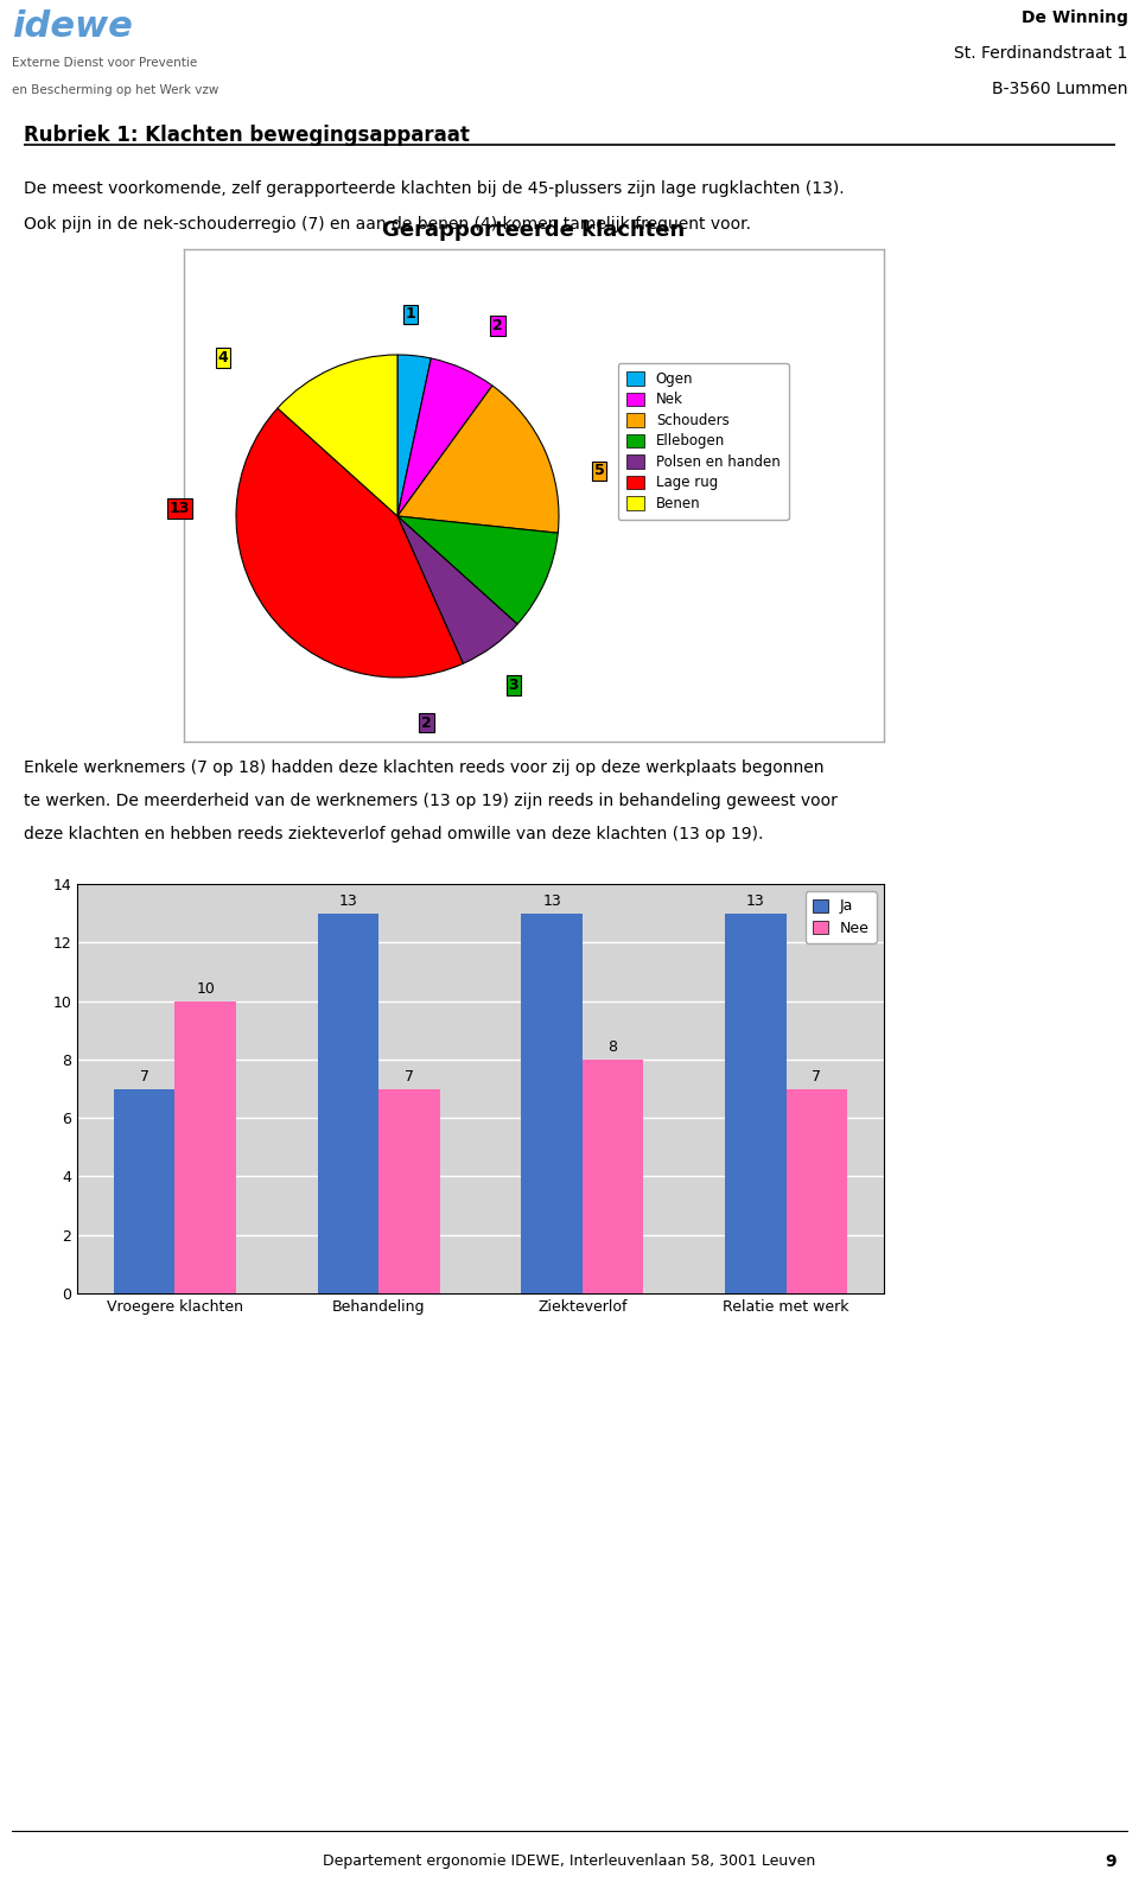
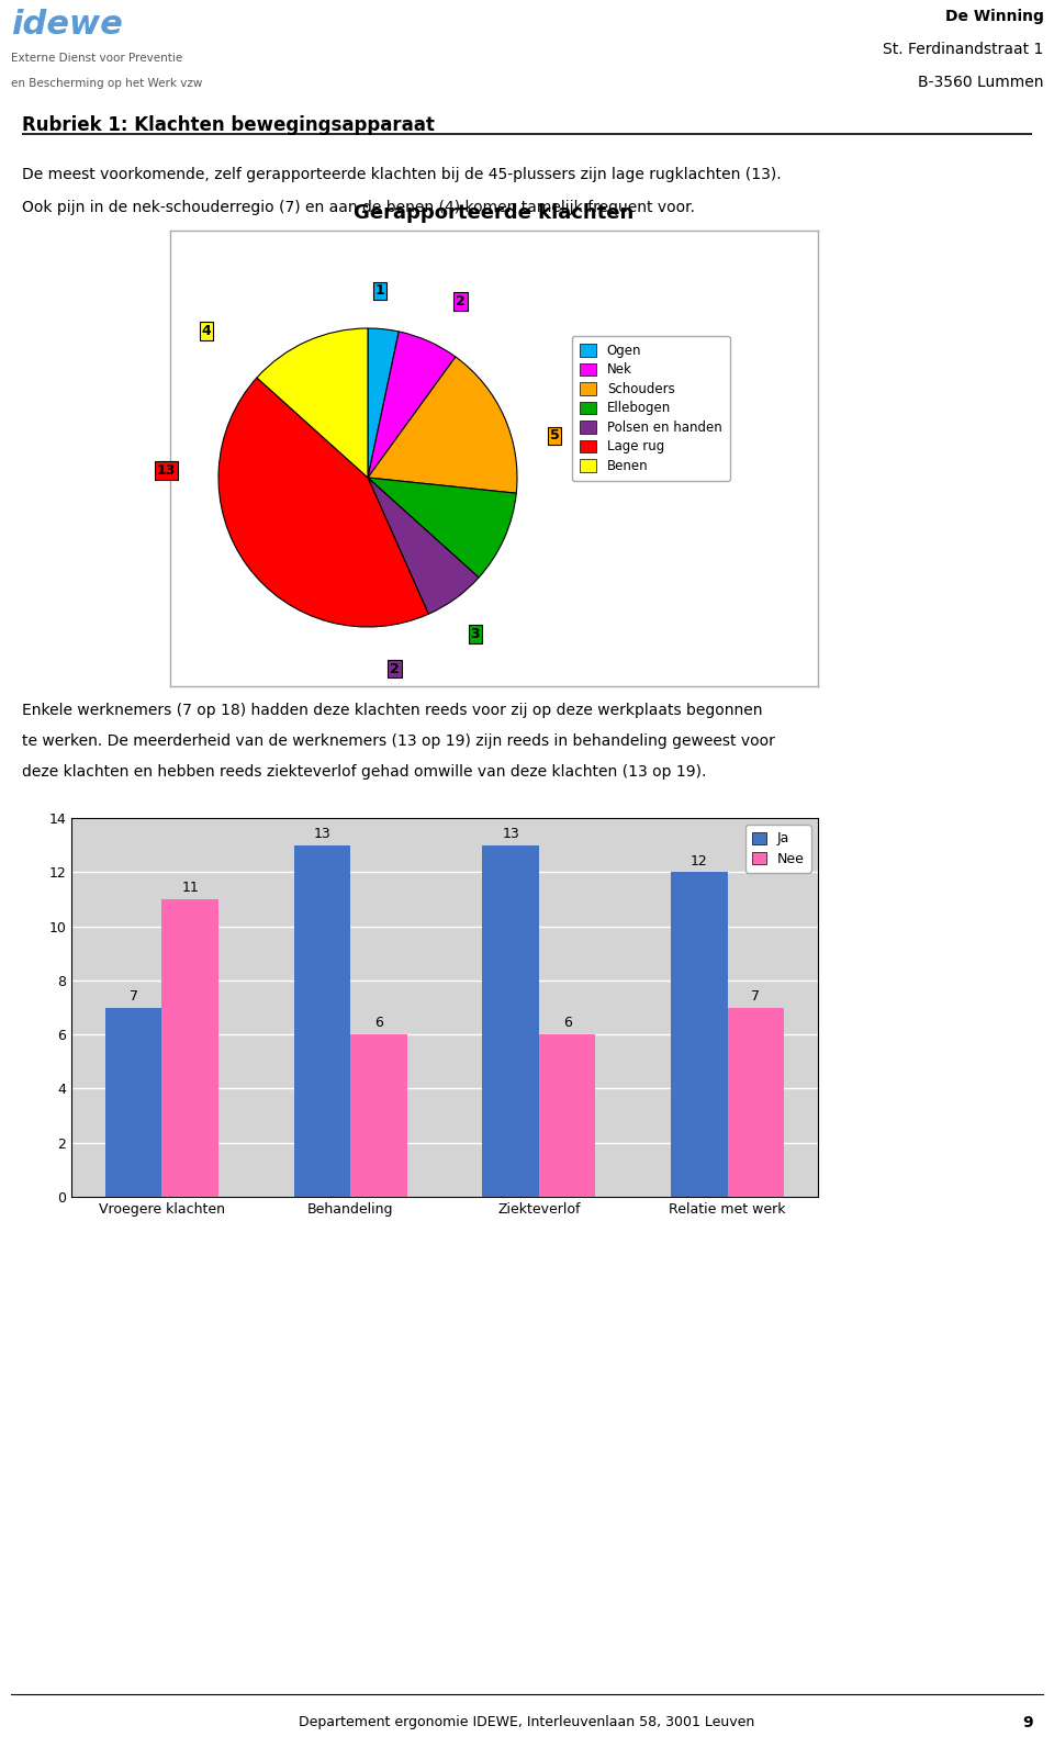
Nee/Vroegere klachten: 10 -> 11
Nee/Behandeling: 7 -> 6
Nee/Ziekteverlof: 8 -> 6
Ja/Relatie met werk: 13 -> 12
